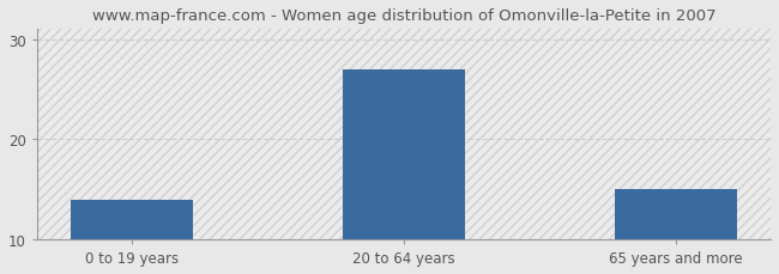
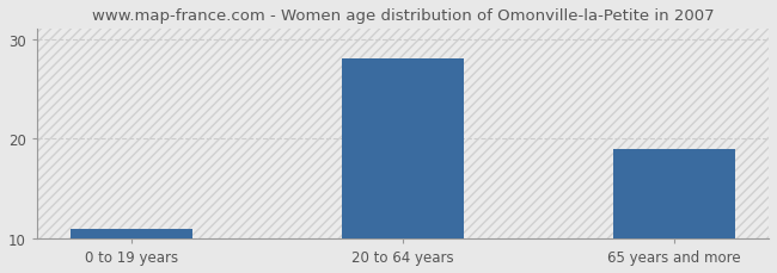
0 to 19 years: 14 -> 11
20 to 64 years: 27 -> 28
65 years and more: 15 -> 19
